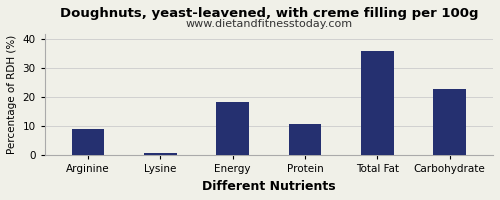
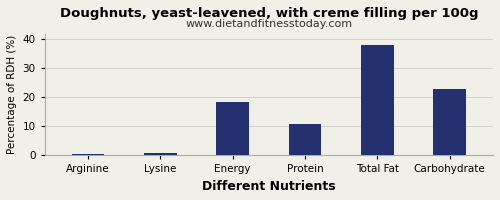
Arginine: 9.0 -> 0.5
Total Fat: 36.0 -> 38.0
